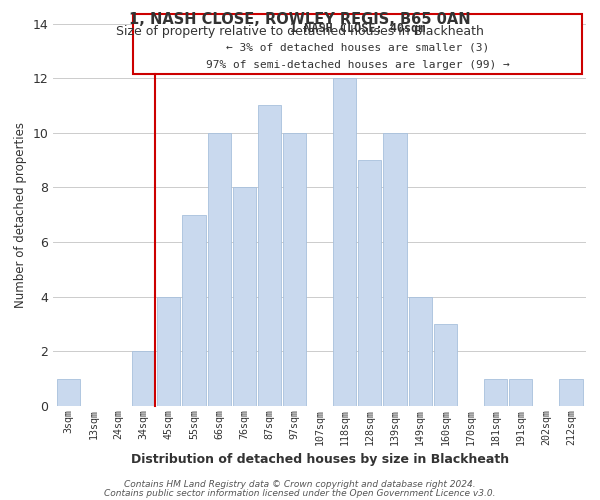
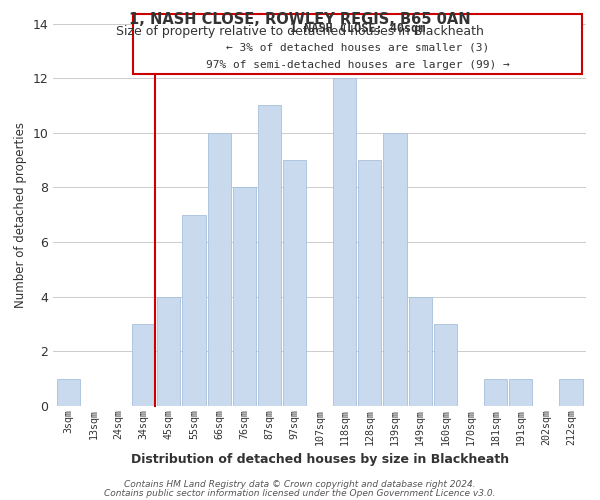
34sqm: 2 -> 3
97sqm: 10 -> 9
